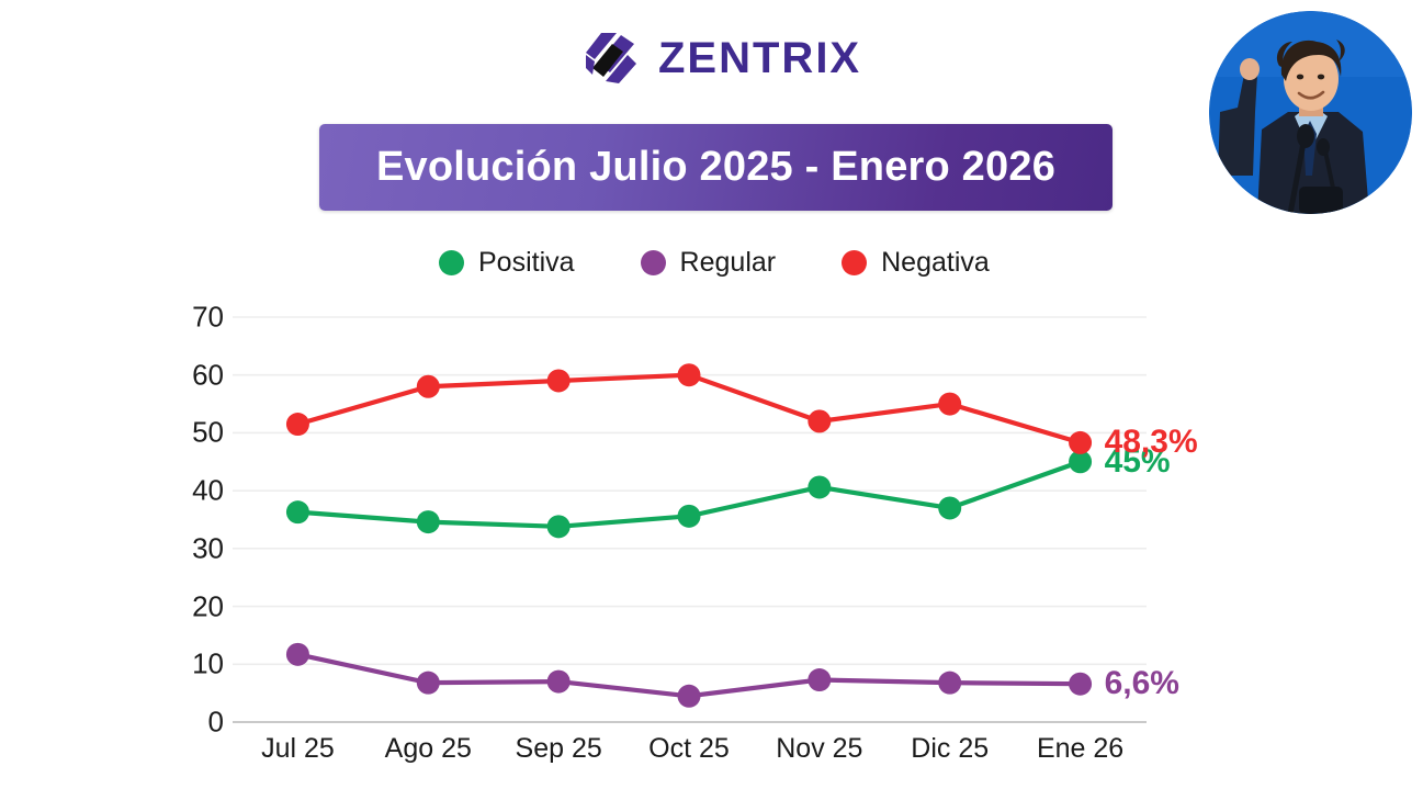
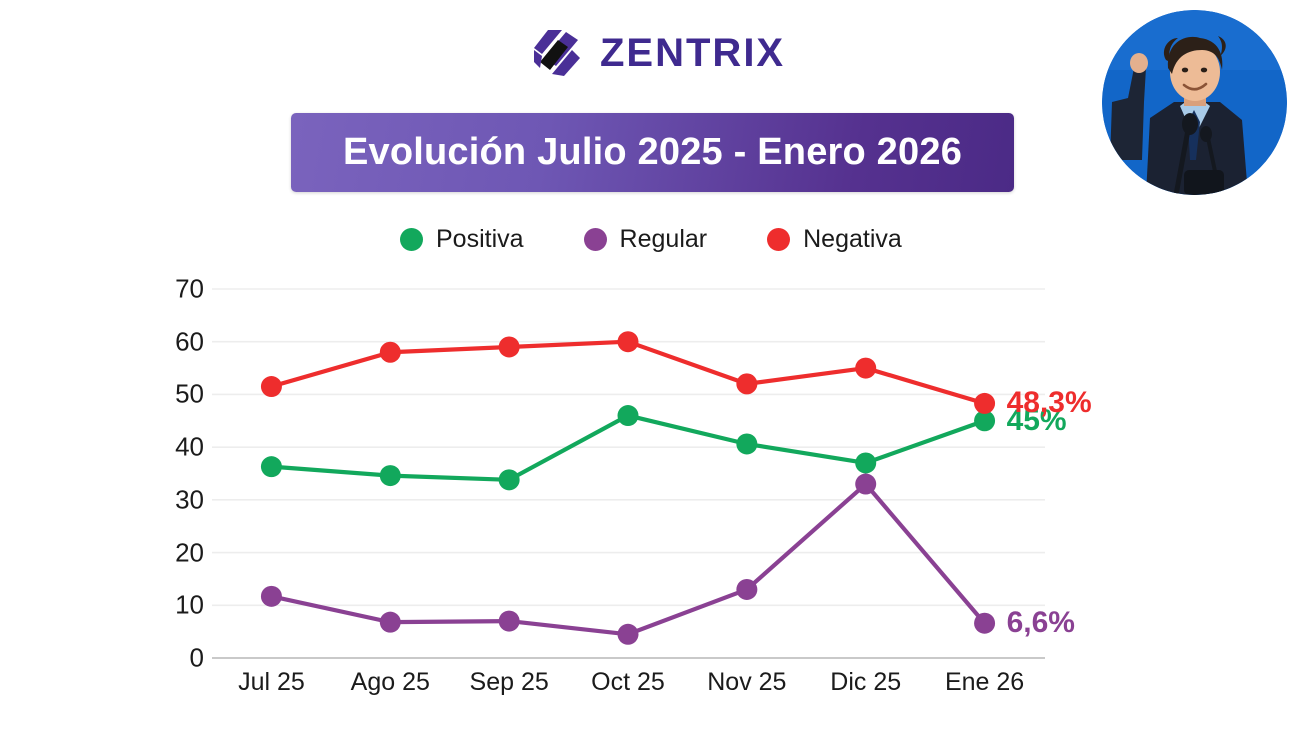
Positiva/Oct 25: 36 -> 46
Regular/Nov 25: 7 -> 13
Regular/Dic 25: 7 -> 33
